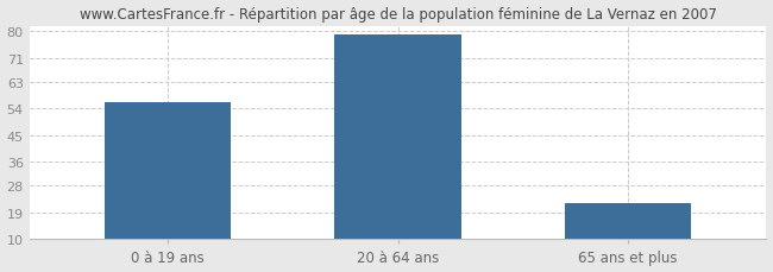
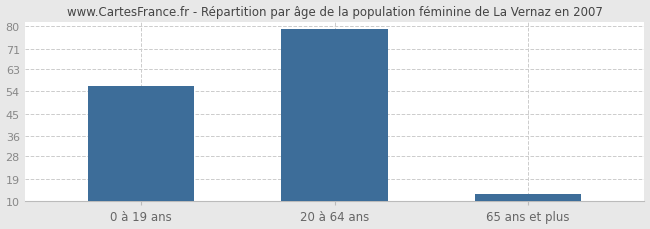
65 ans et plus: 22 -> 13
